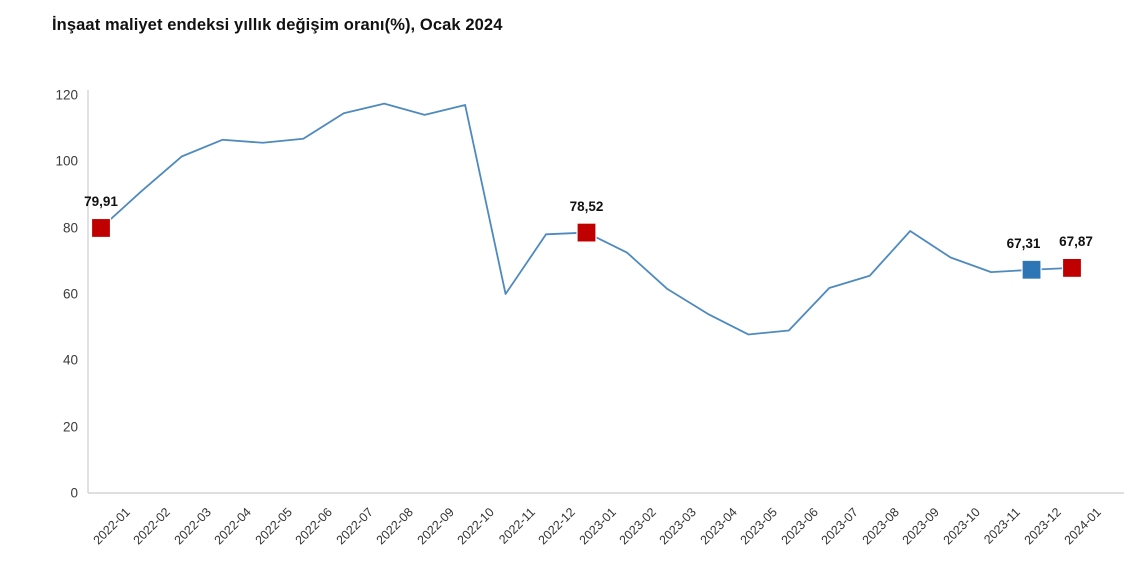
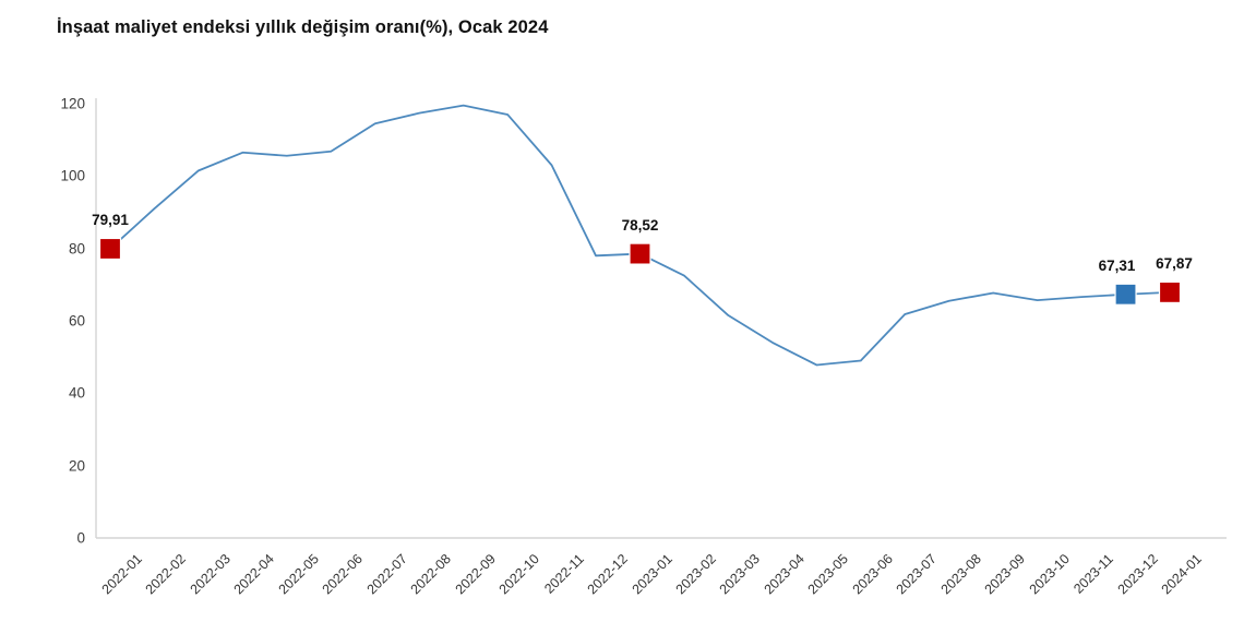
2022-09: 114 -> 120
2022-11: 60 -> 103
2023-09: 79 -> 68
2023-10: 71 -> 66
